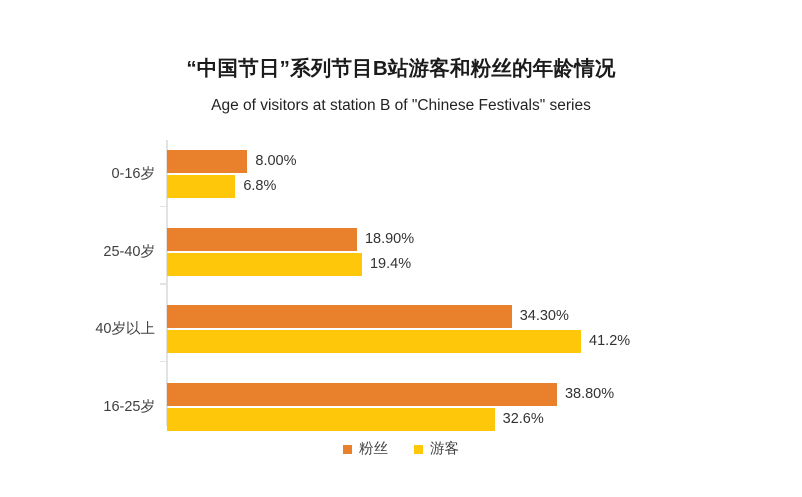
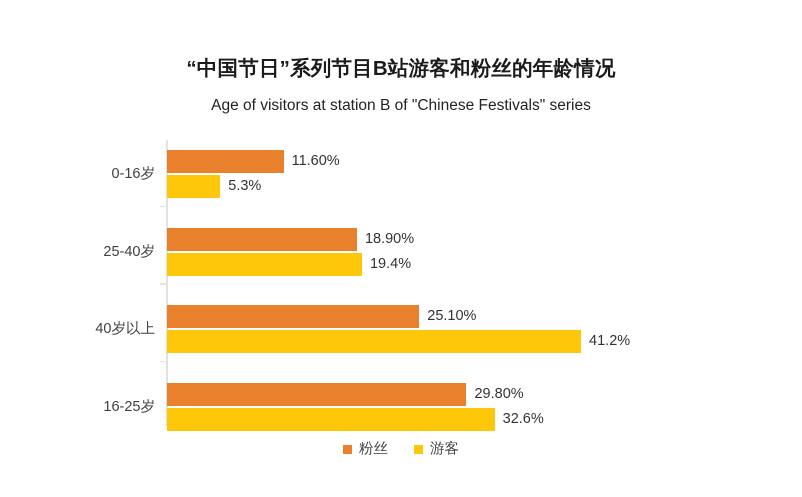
粉丝/0-16岁: 8.00% -> 11.60%
游客/0-16岁: 6.8% -> 5.3%
粉丝/40岁以上: 34.30% -> 25.10%
粉丝/16-25岁: 38.80% -> 29.80%
